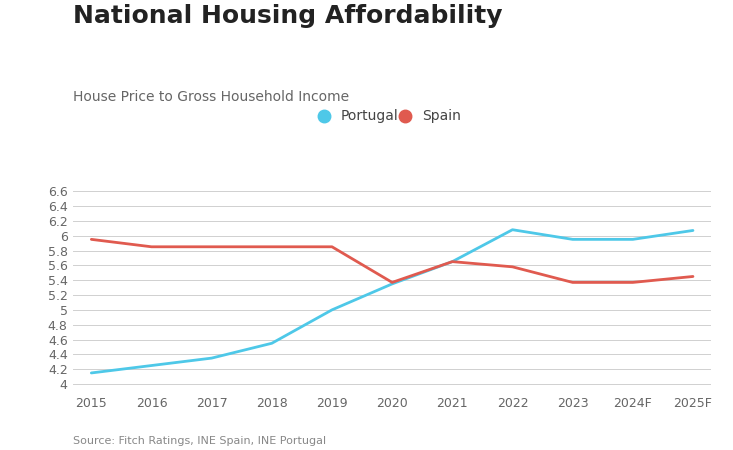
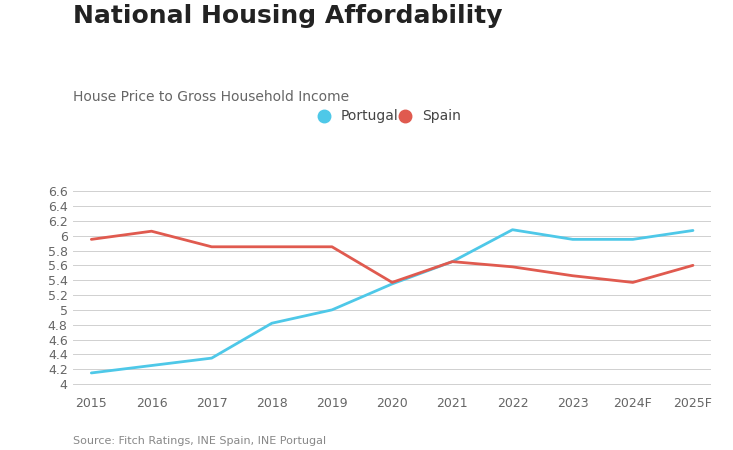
Spain/2016: 5.85 -> 6.06
Portugal/2018: 4.55 -> 4.82
Spain/2023: 5.37 -> 5.46
Spain/2025F: 5.45 -> 5.60
